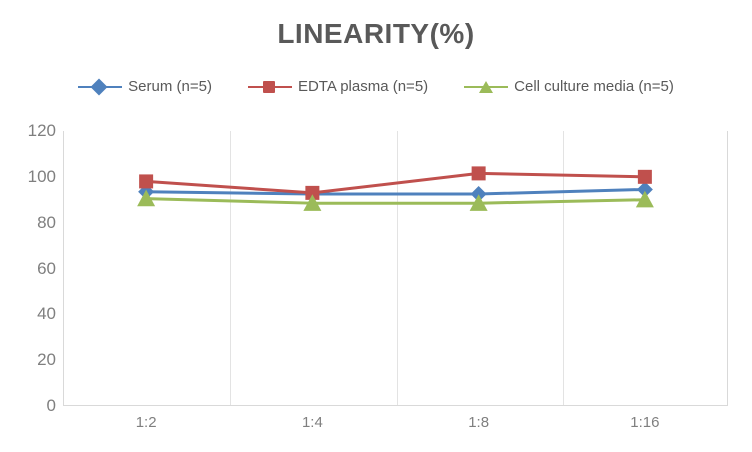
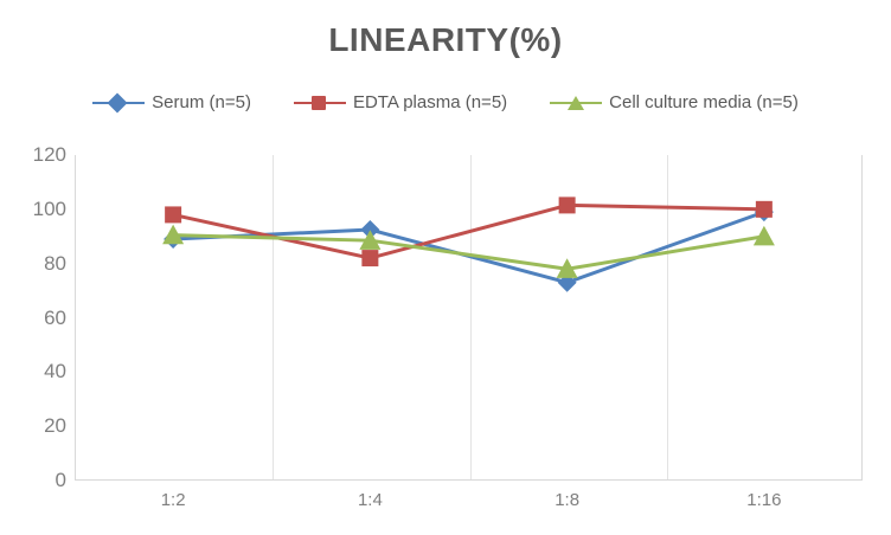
Serum (n=5)/1:2: 94 -> 89
EDTA plasma (n=5)/1:4: 93 -> 82
Serum (n=5)/1:8: 92 -> 73
Cell culture media (n=5)/1:8: 88 -> 78
Serum (n=5)/1:16: 94 -> 99
